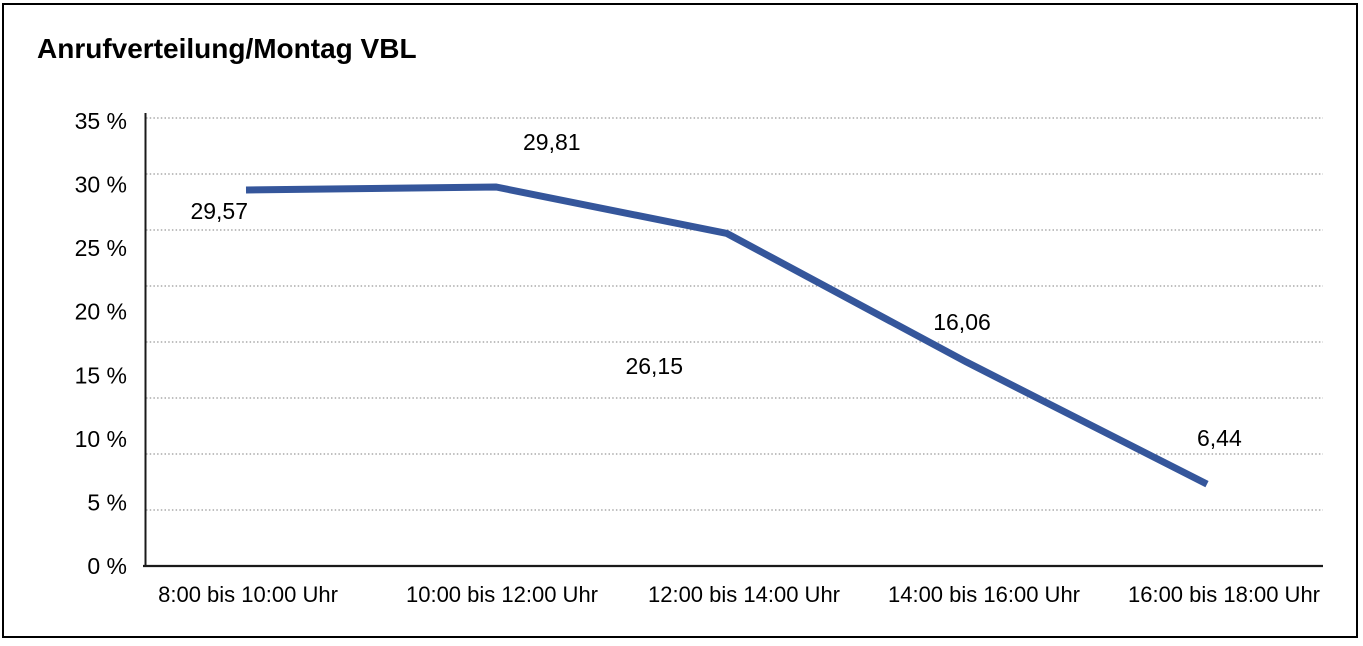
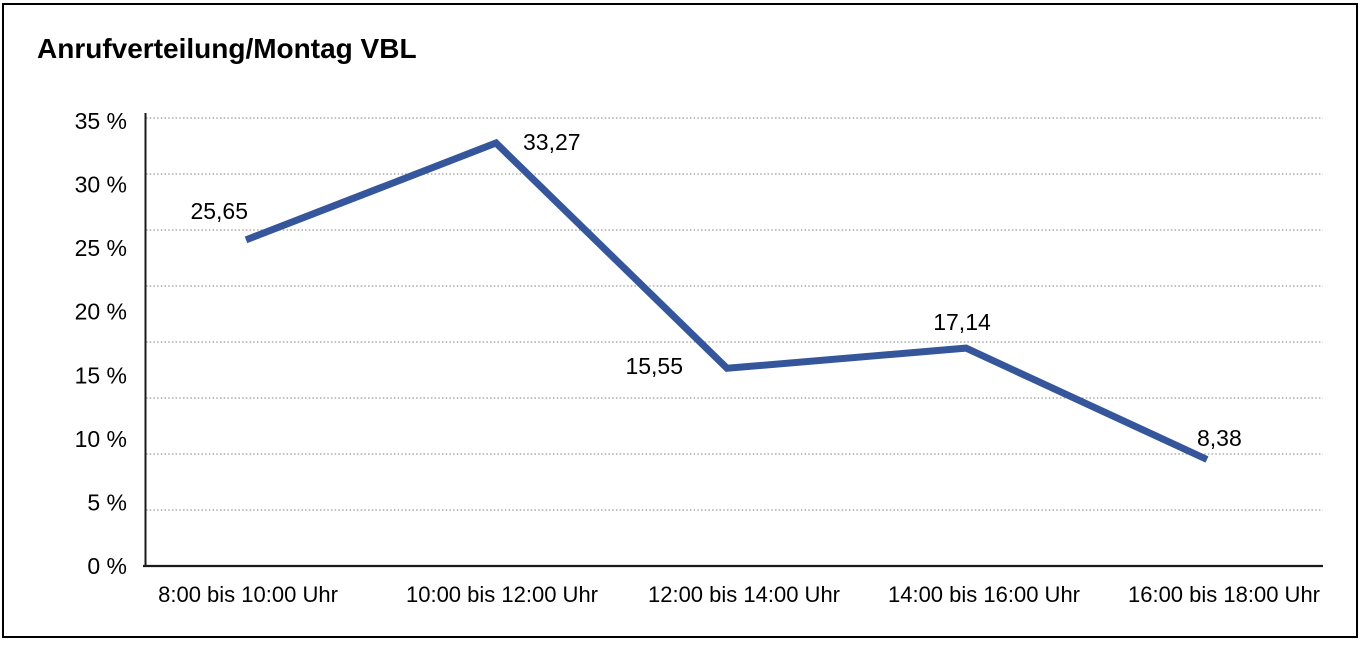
8:00 bis 10:00 Uhr: 29,57 -> 25,65
10:00 bis 12:00 Uhr: 29,81 -> 33,27
12:00 bis 14:00 Uhr: 26,15 -> 15,55
14:00 bis 16:00 Uhr: 16,06 -> 17,14
16:00 bis 18:00 Uhr: 6,44 -> 8,38
